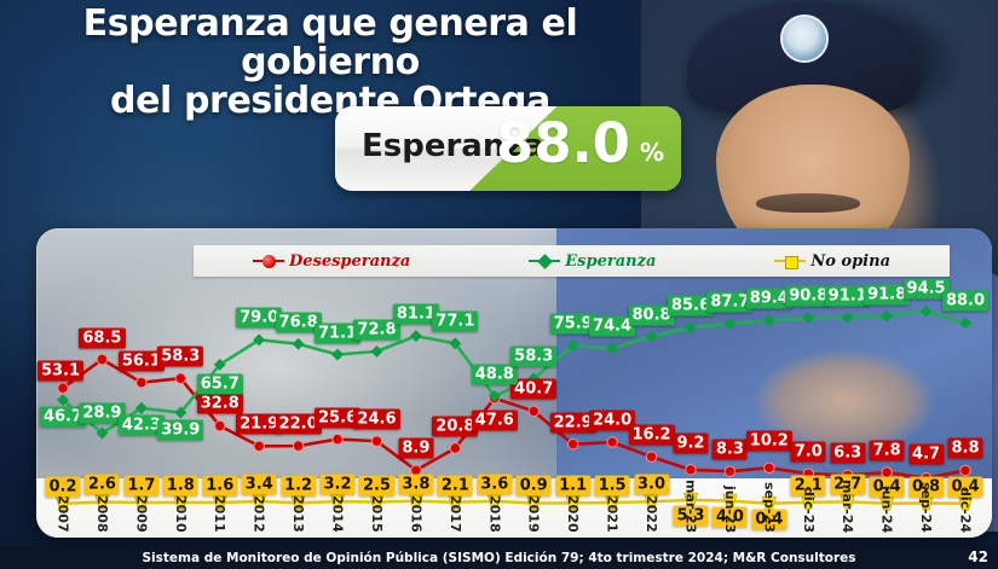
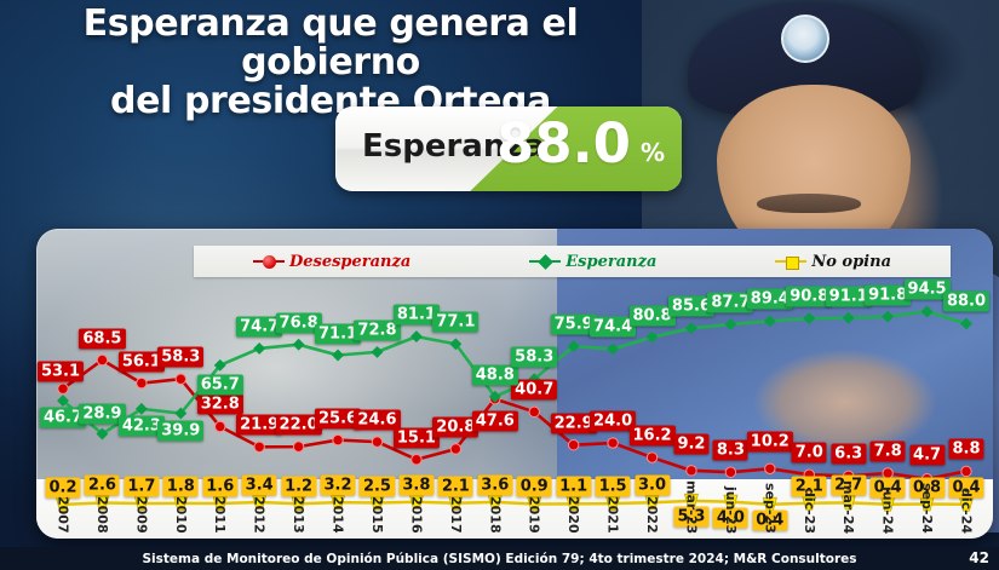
Esperanza/2012: 79.0 -> 74.7
Desesperanza/2016: 8.9 -> 15.1
